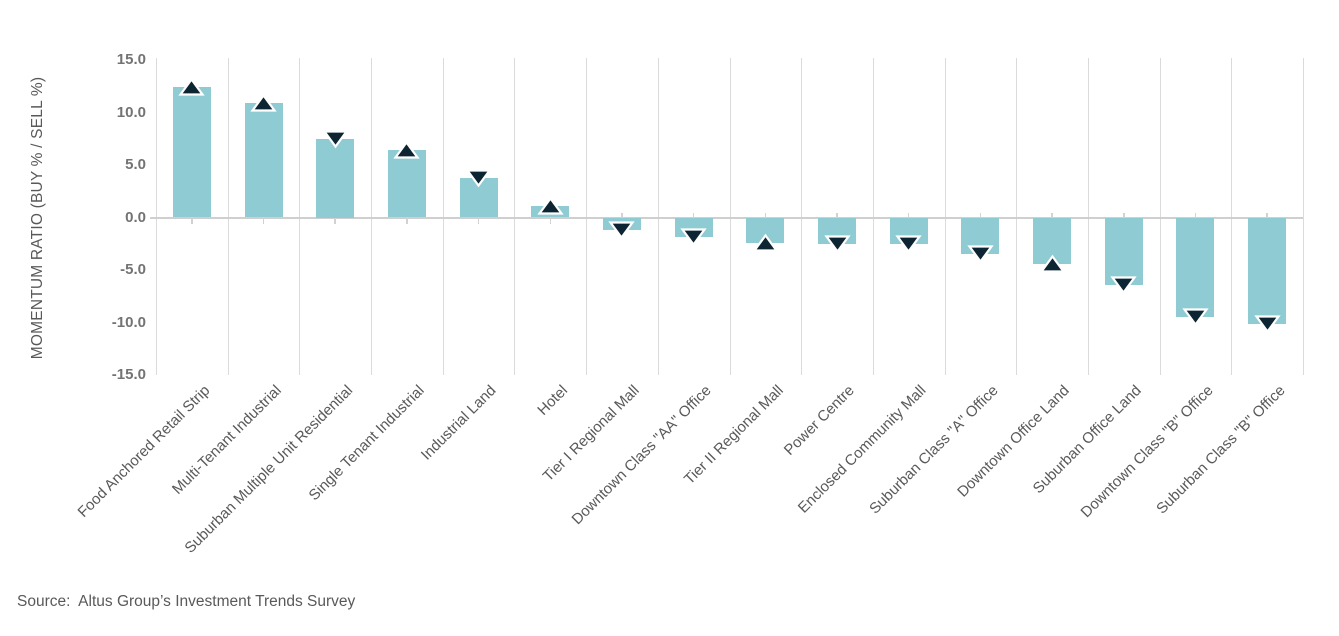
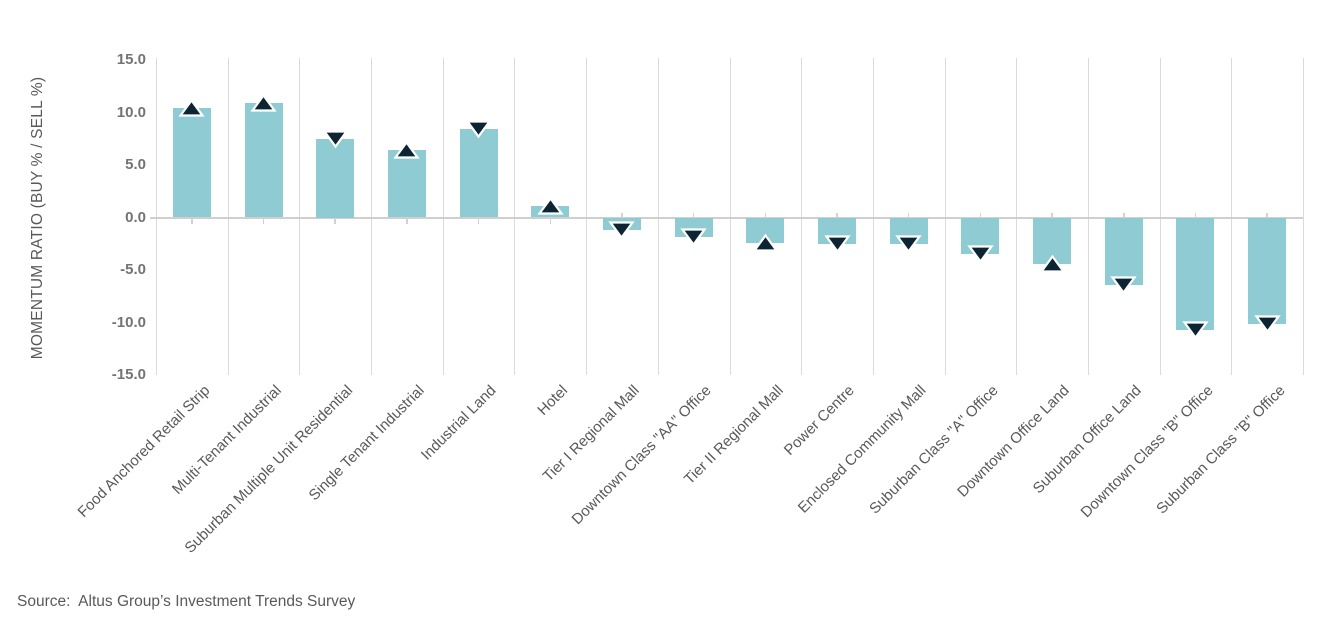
Food Anchored Retail Strip: 12.4 -> 10.4
Industrial Land: 3.8 -> 8.4
Downtown Class "B" Office: -9.5 -> -10.7
